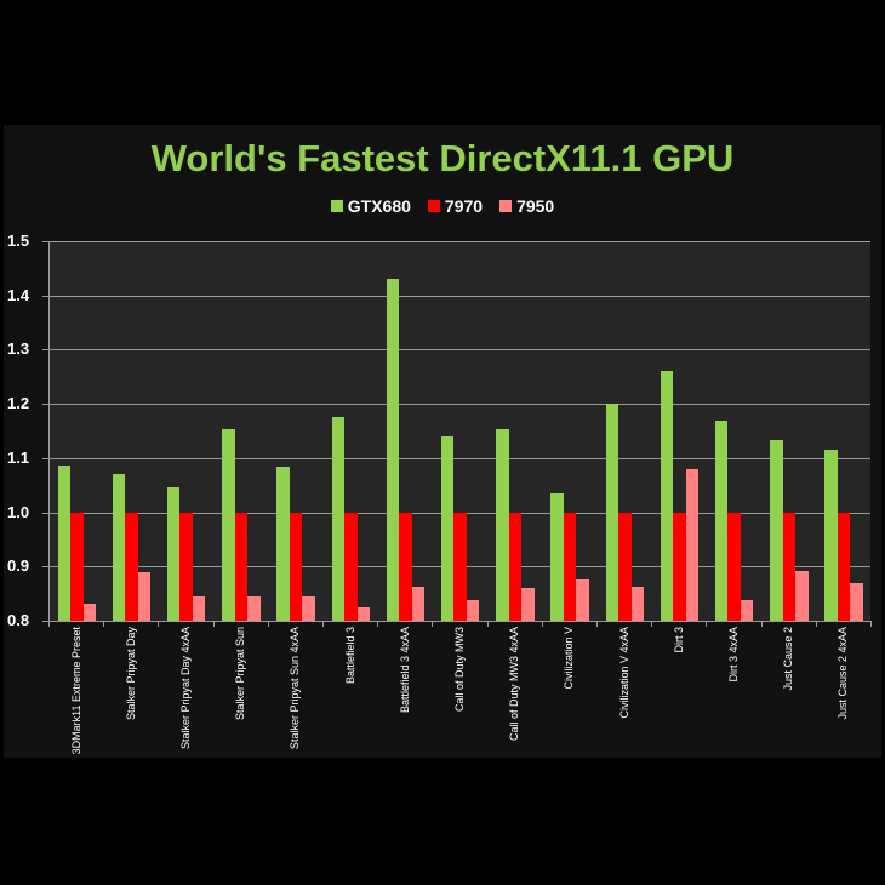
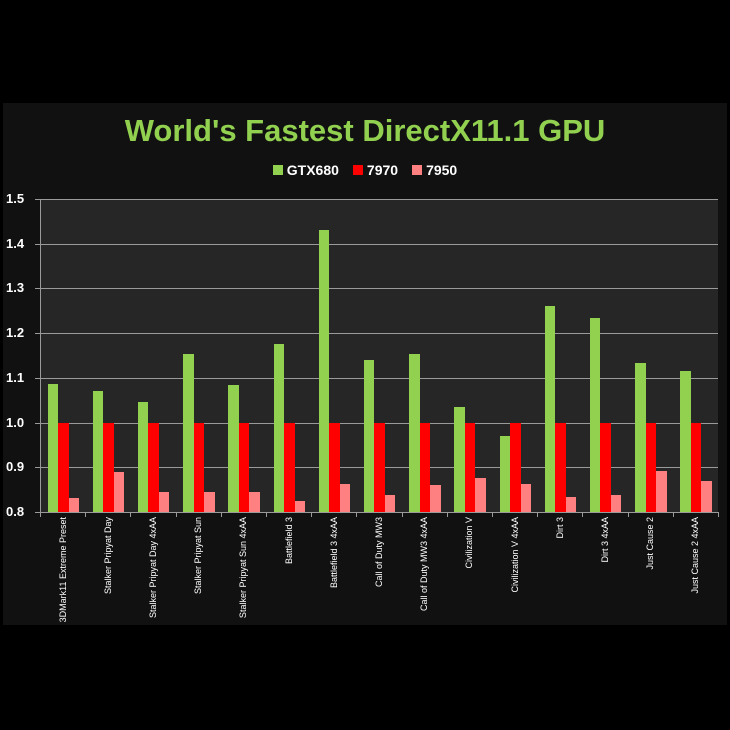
GTX680/Civilization V 4xAA: 1.20 -> 0.97
7950/Dirt 3: 1.08 -> 0.83
GTX680/Dirt 3 4xAA: 1.17 -> 1.23
